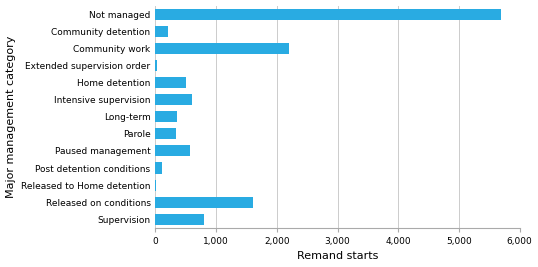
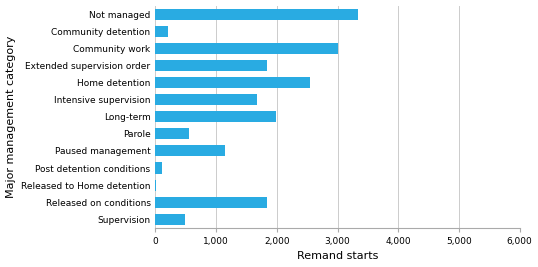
Not managed: 5,700 -> 3,340
Community work: 2,200 -> 3,000
Extended supervision order: 20 -> 1,840
Home detention: 500 -> 2,540
Intensive supervision: 600 -> 1,680
Long-term: 350 -> 1,980
Parole: 340 -> 560
Paused management: 570 -> 1,140
Released on conditions: 1,600 -> 1,840
Supervision: 800 -> 480
